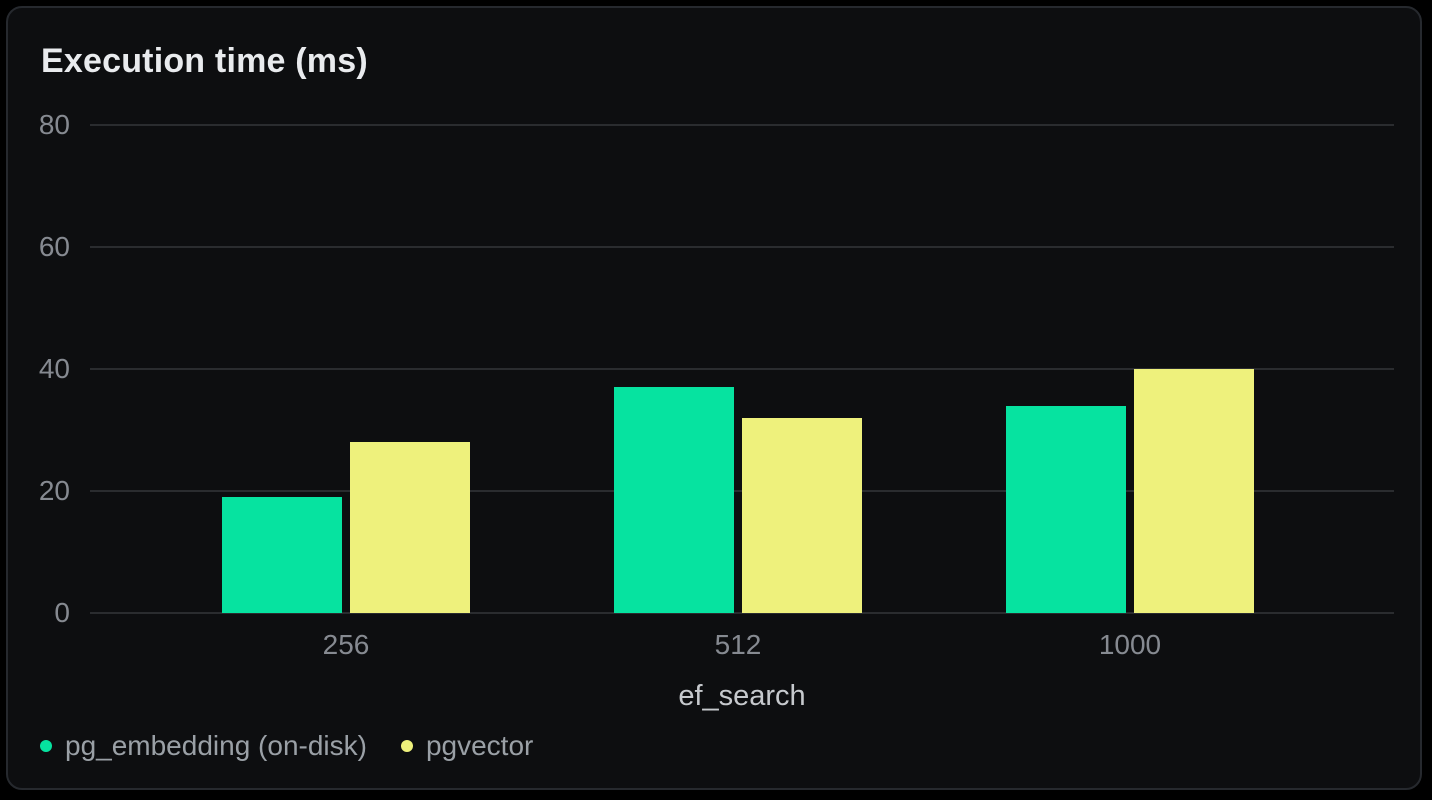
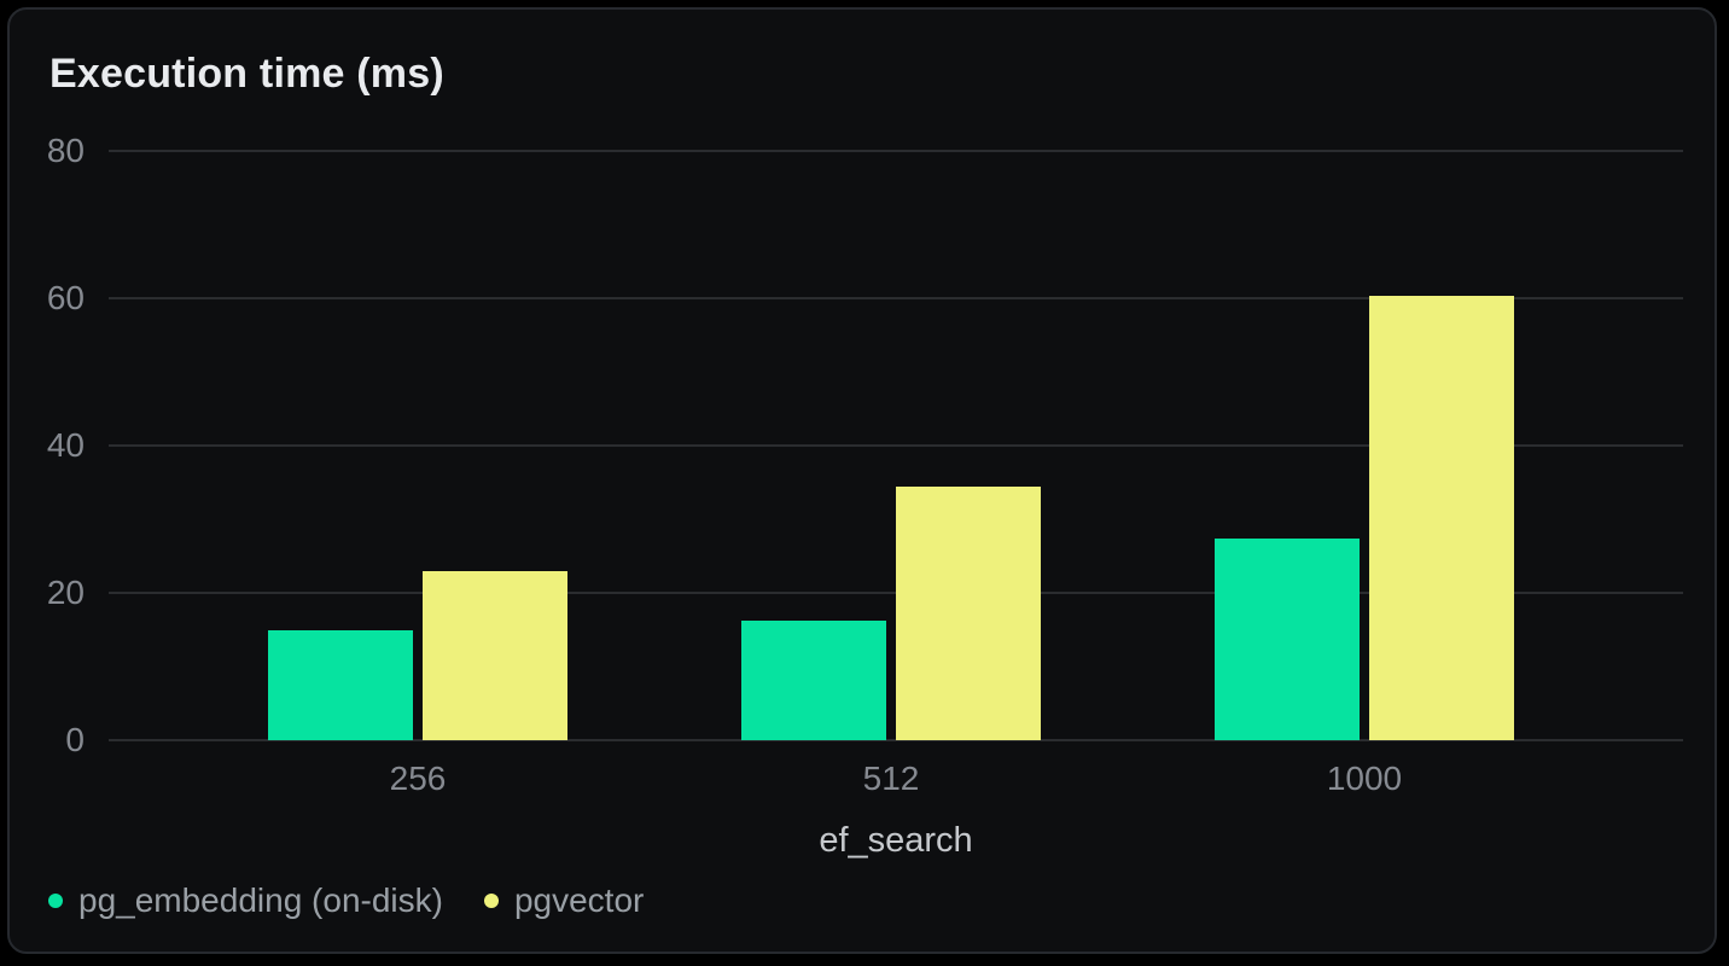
pg_embedding (on-disk)/256: 19 -> 15
pgvector/256: 28 -> 23
pg_embedding (on-disk)/512: 37 -> 16
pgvector/512: 32 -> 34
pg_embedding (on-disk)/1000: 34 -> 27
pgvector/1000: 40 -> 60
